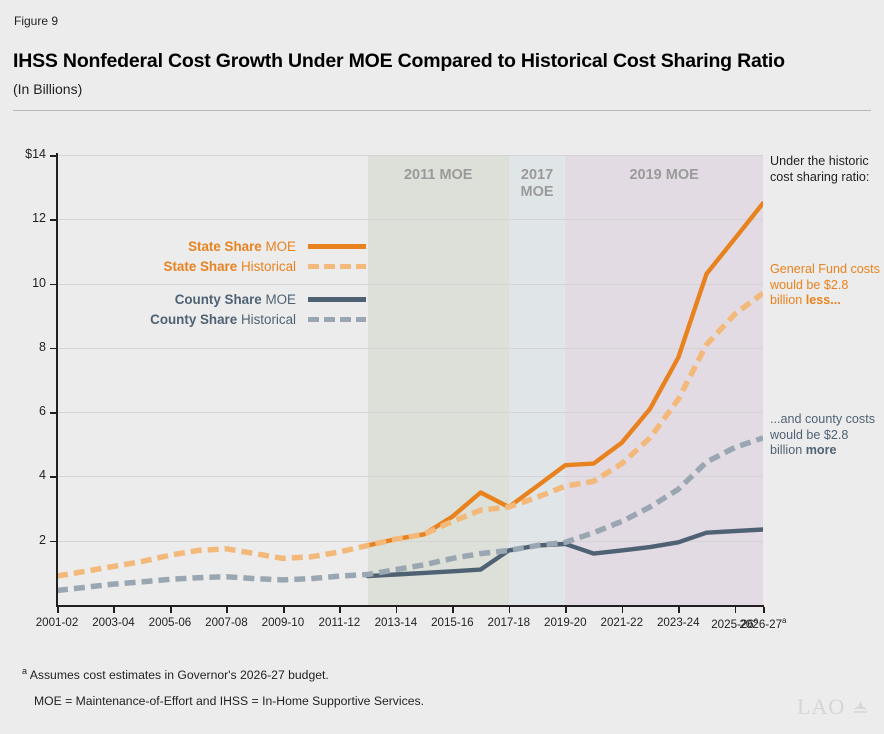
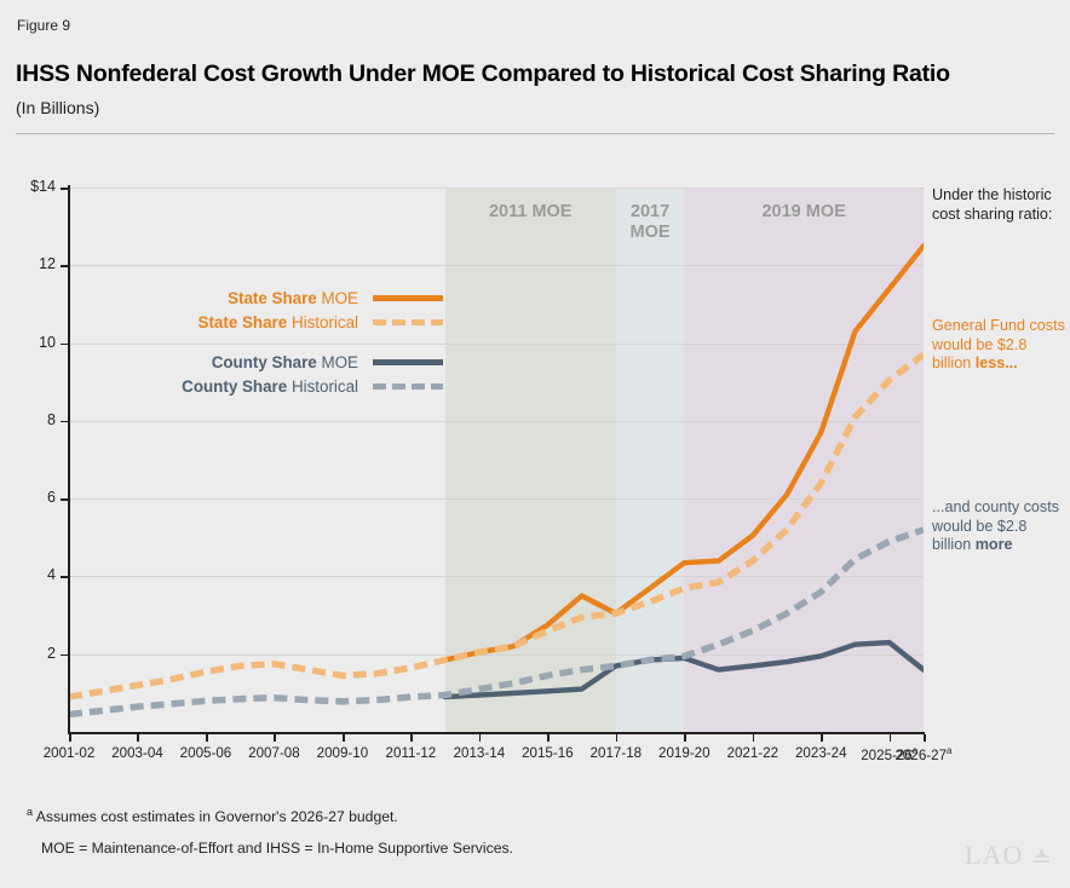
County Share MOE/2026-27: $2.4 -> $1.6
